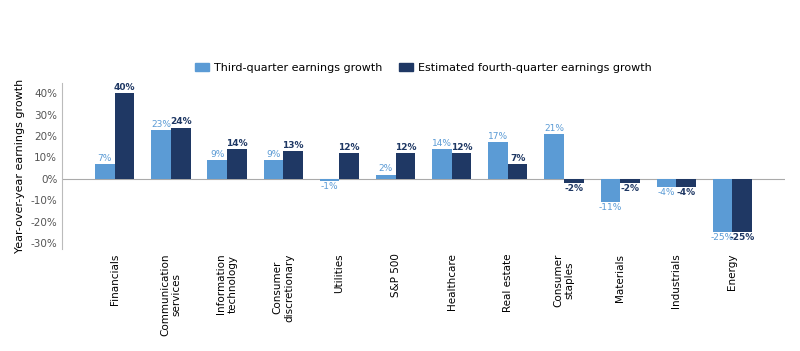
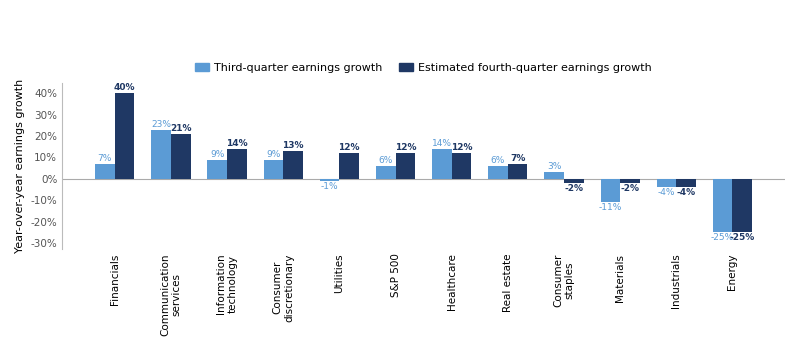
Estimated fourth-quarter earnings growth/Communication services: 24% -> 21%
Third-quarter earnings growth/S&P 500: 2% -> 6%
Third-quarter earnings growth/Real estate: 17% -> 6%
Third-quarter earnings growth/Consumer staples: 21% -> 3%
